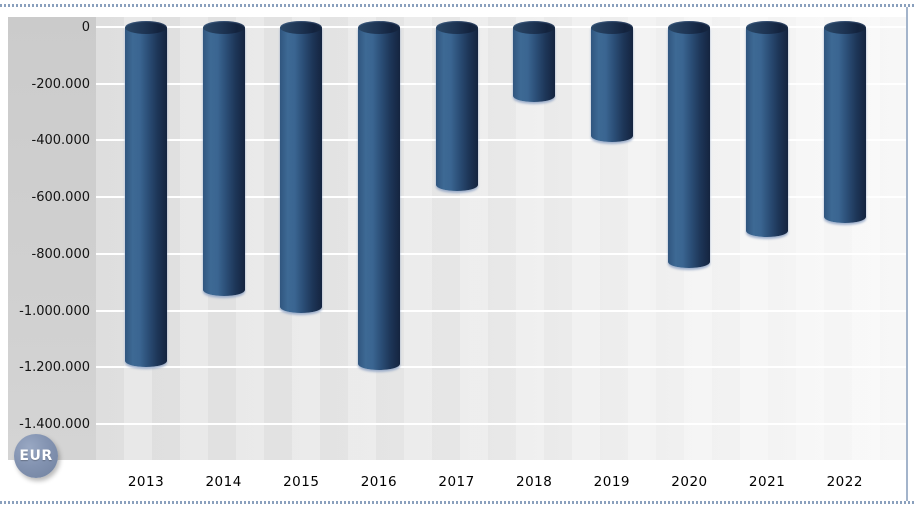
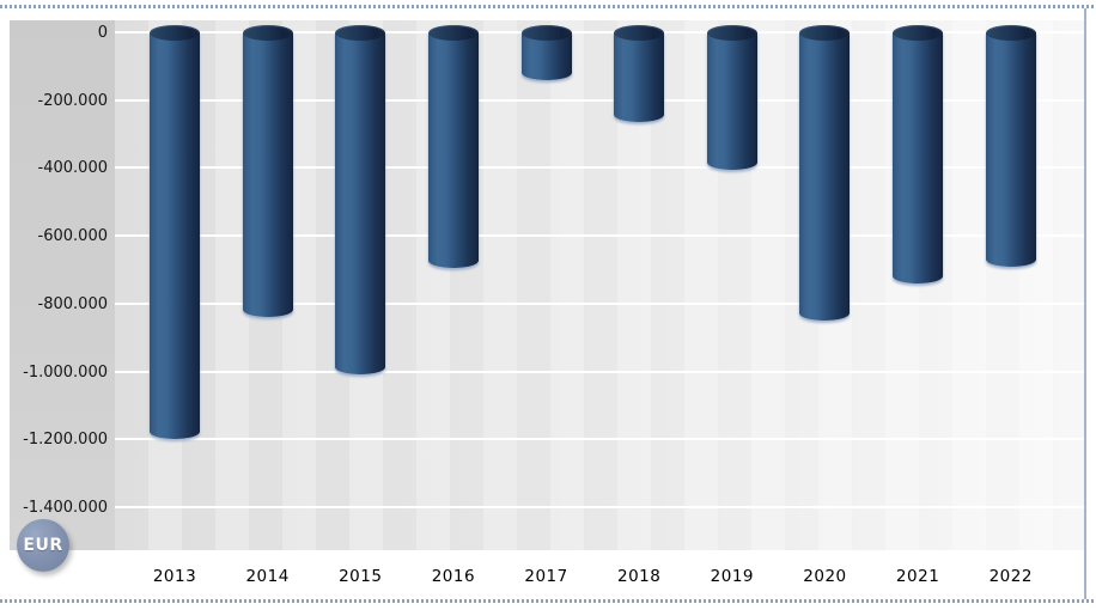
2014: -950000 -> -840000
2016: -1210000 -> -700000
2017: -580000 -> -140000
